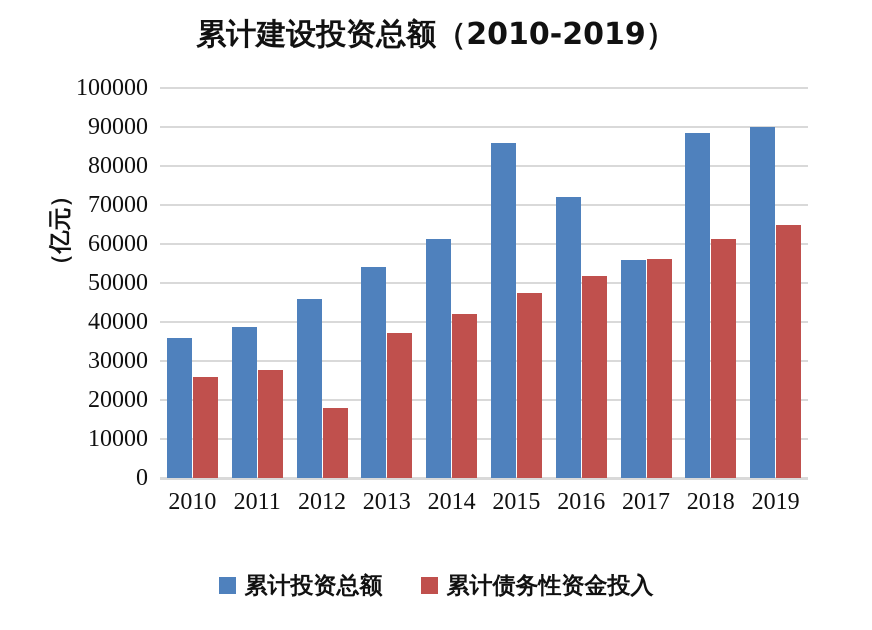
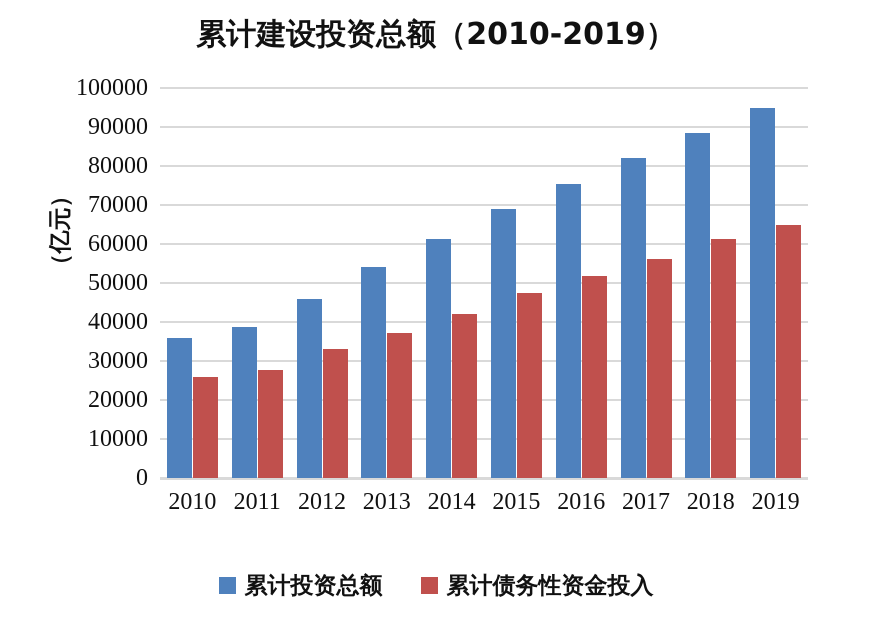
累计债务性资金投入/2012: 18000 -> 33000
累计投资总额/2015: 86000 -> 69000
累计投资总额/2016: 72000 -> 76000
累计投资总额/2017: 56000 -> 82000
累计投资总额/2019: 90000 -> 95000
